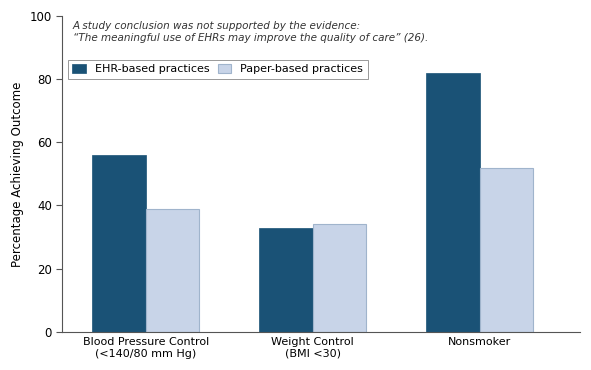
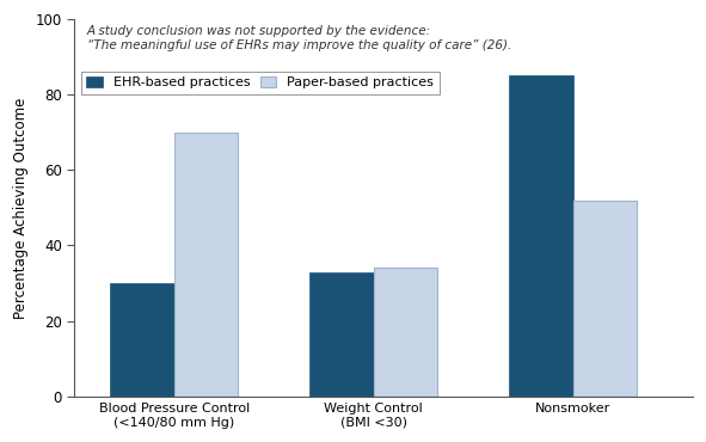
EHR-based practices/Blood Pressure Control (<140/80 mm Hg): 56 -> 30
Paper-based practices/Blood Pressure Control (<140/80 mm Hg): 39 -> 70
EHR-based practices/Nonsmoker: 82 -> 85
